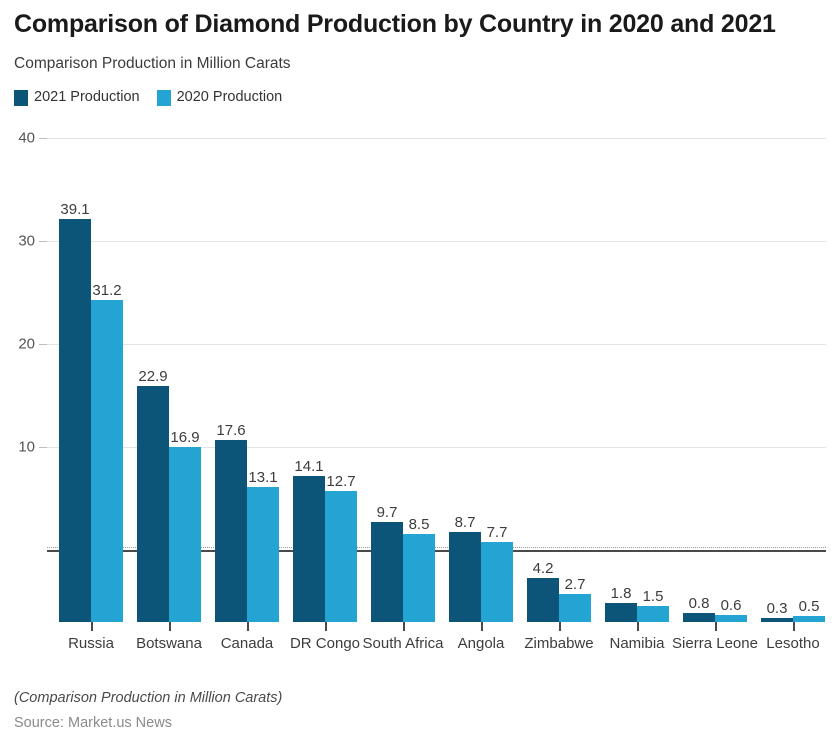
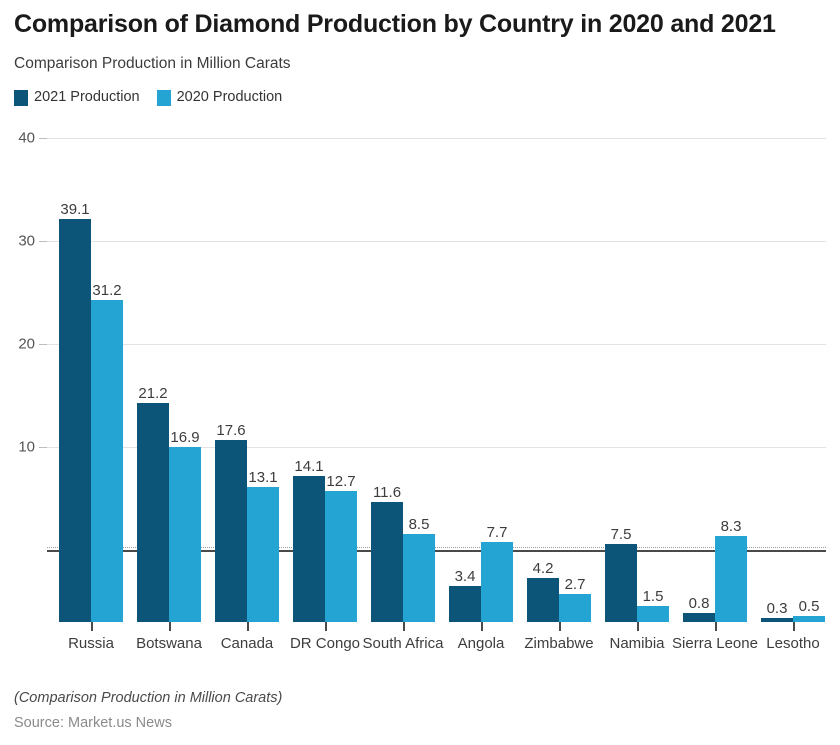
2021 Production/Botswana: 22.9 -> 21.2
2021 Production/South Africa: 9.7 -> 11.6
2021 Production/Angola: 8.7 -> 3.4
2021 Production/Namibia: 1.8 -> 7.5
2020 Production/Sierra Leone: 0.6 -> 8.3
